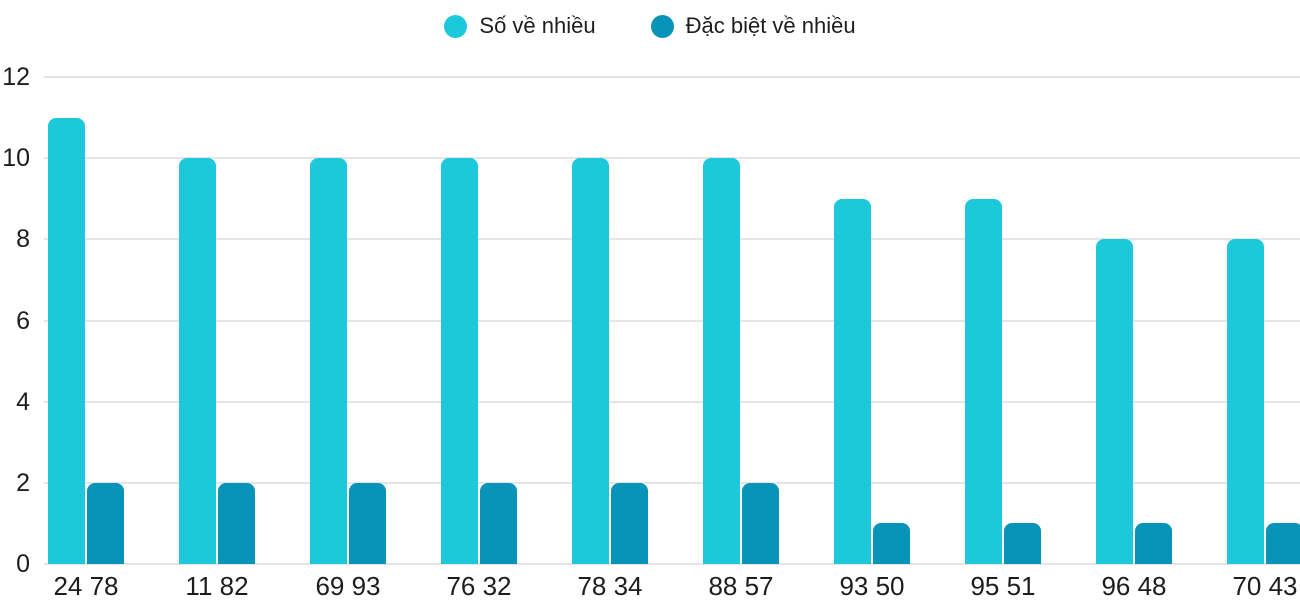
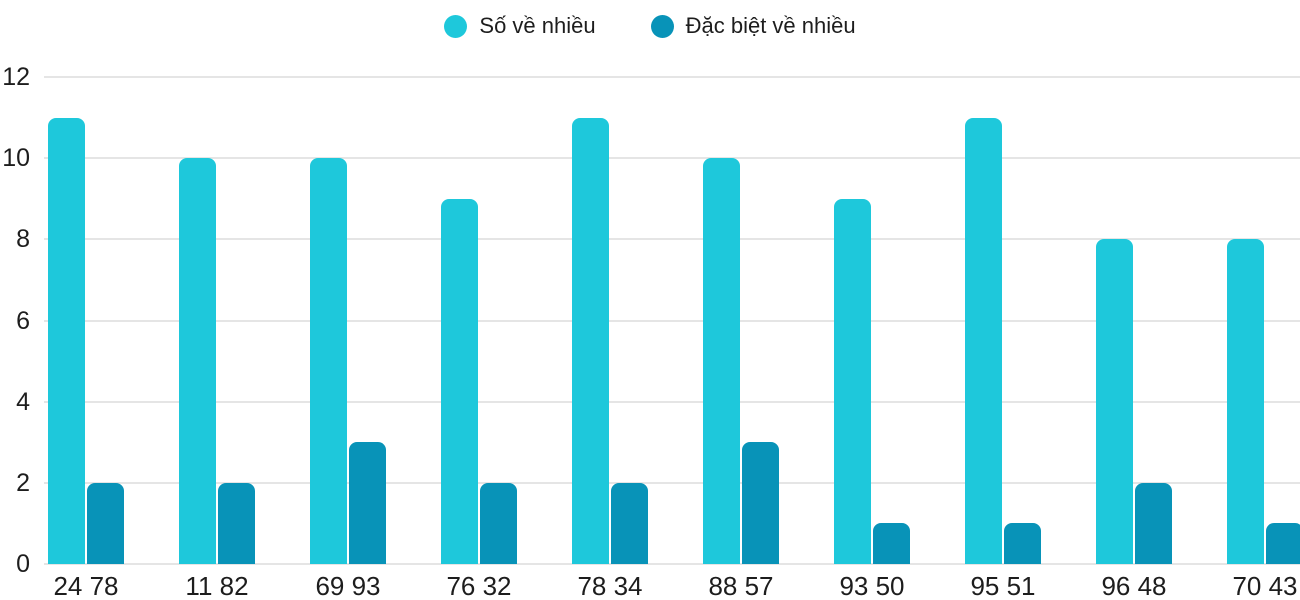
Đặc biệt về nhiều/69 93: 2 -> 3
Số về nhiều/76 32: 10 -> 9
Số về nhiều/78 34: 10 -> 11
Đặc biệt về nhiều/88 57: 2 -> 3
Số về nhiều/95 51: 9 -> 11
Đặc biệt về nhiều/96 48: 1 -> 2
